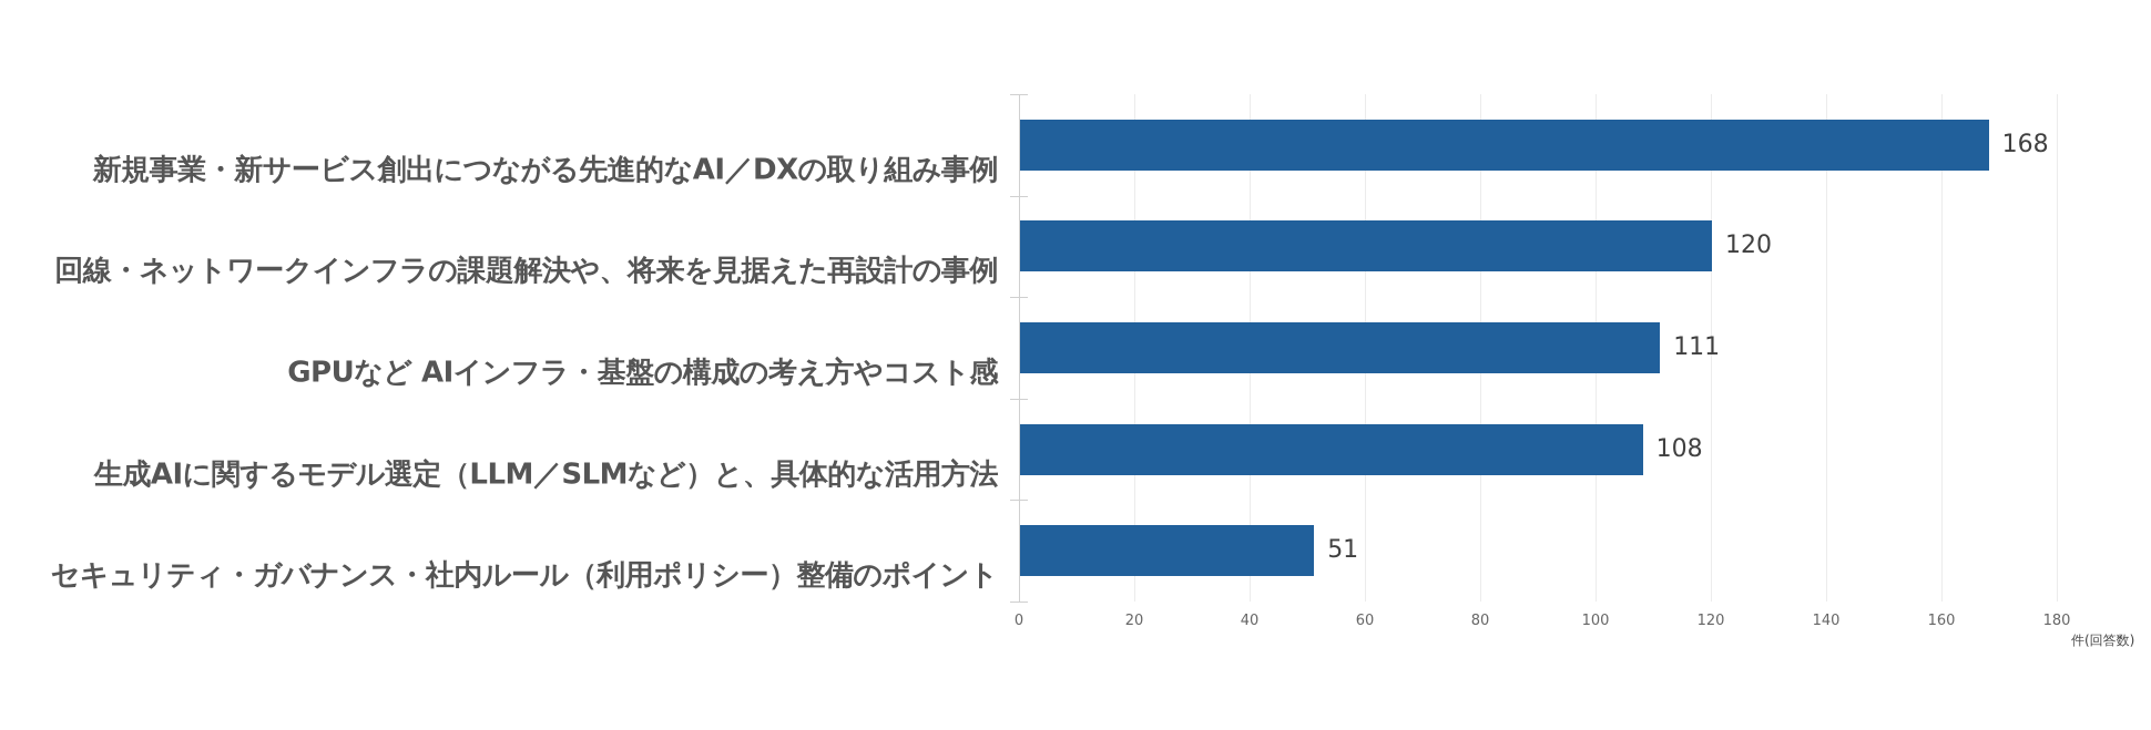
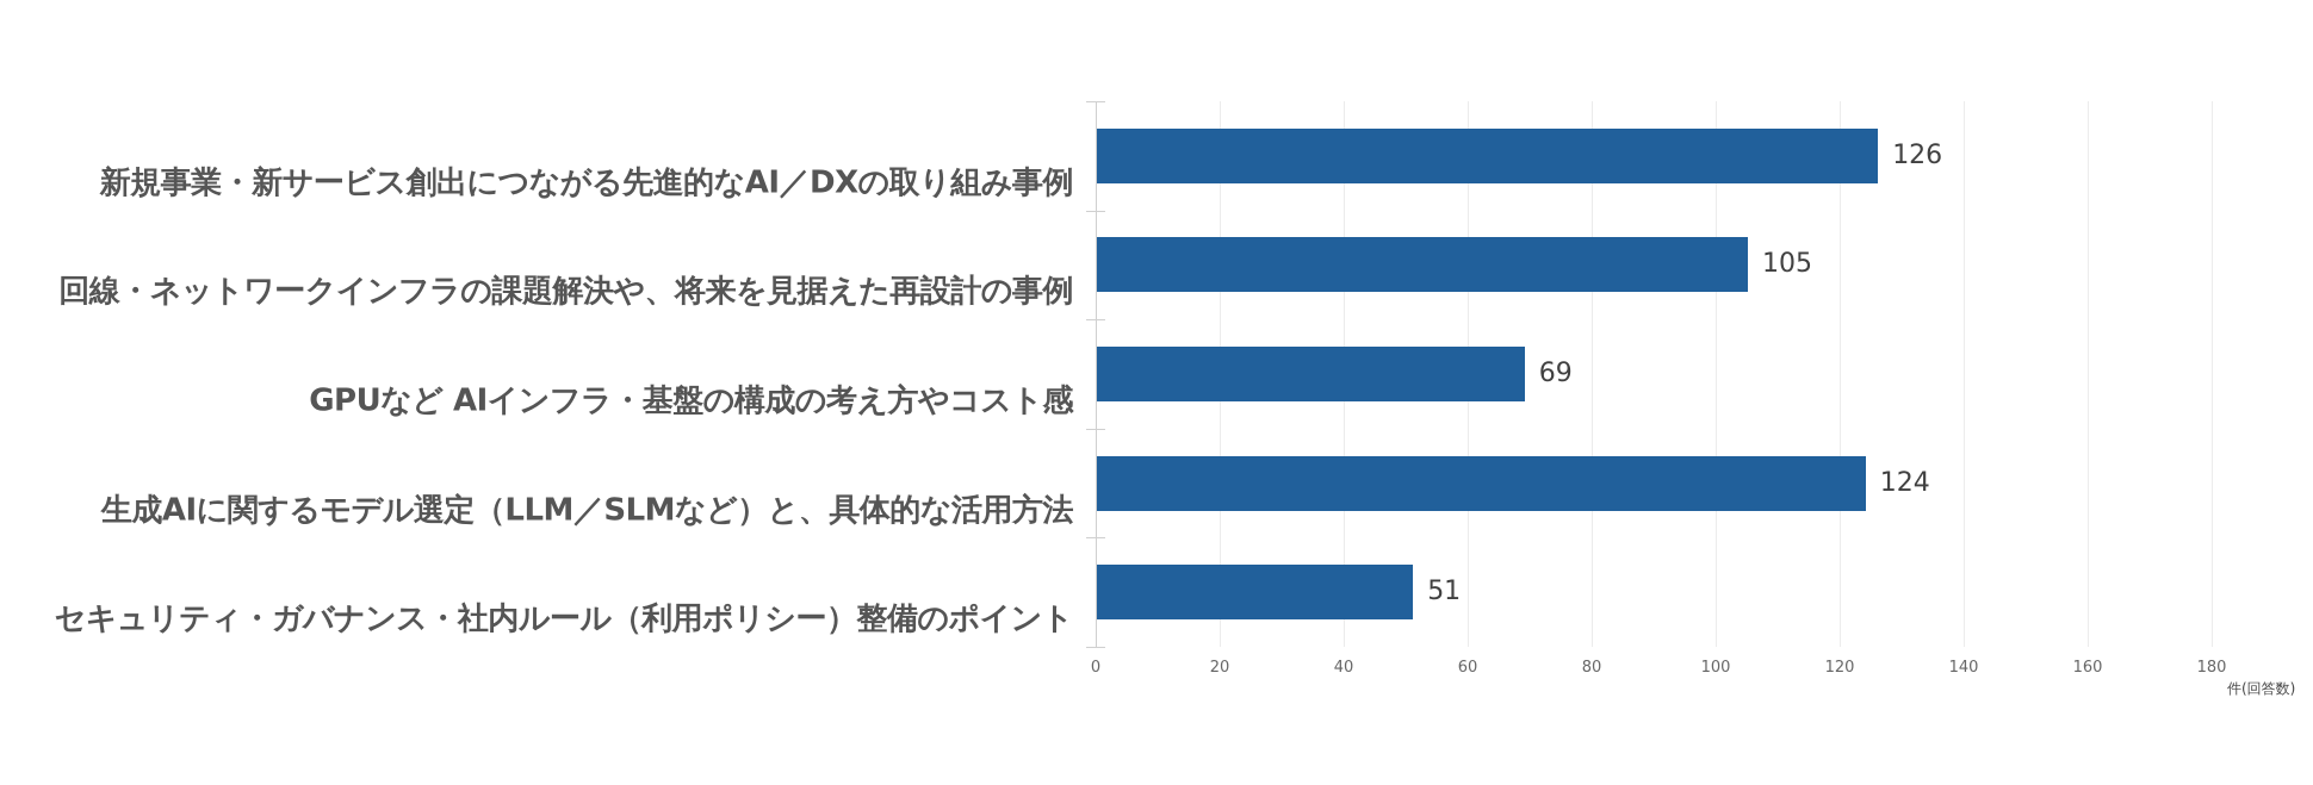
新規事業・新サービス創出につながる先進的なAI／DXの取り組み事例: 168 -> 126
回線・ネットワークインフラの課題解決や、将来を見据えた再設計の事例: 120 -> 105
GPUなど AIインフラ・基盤の構成の考え方やコスト感: 111 -> 69
生成AIに関するモデル選定（LLM／SLMなど）と、具体的な活用方法: 108 -> 124
